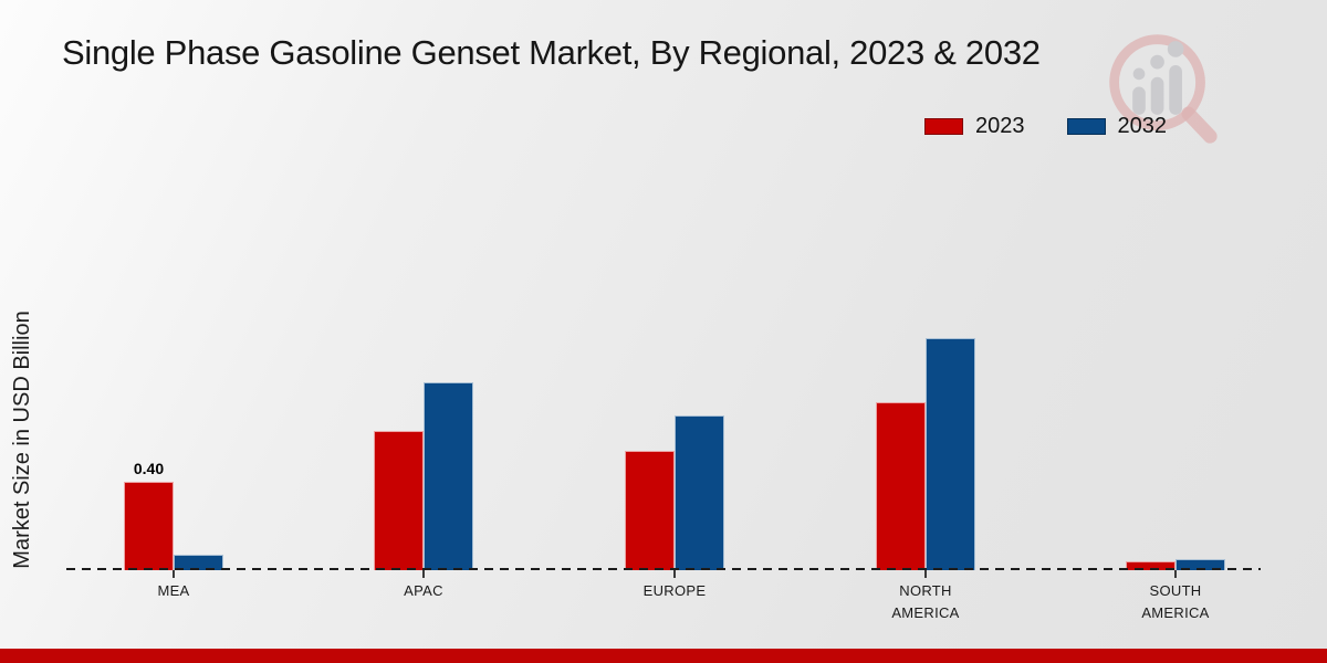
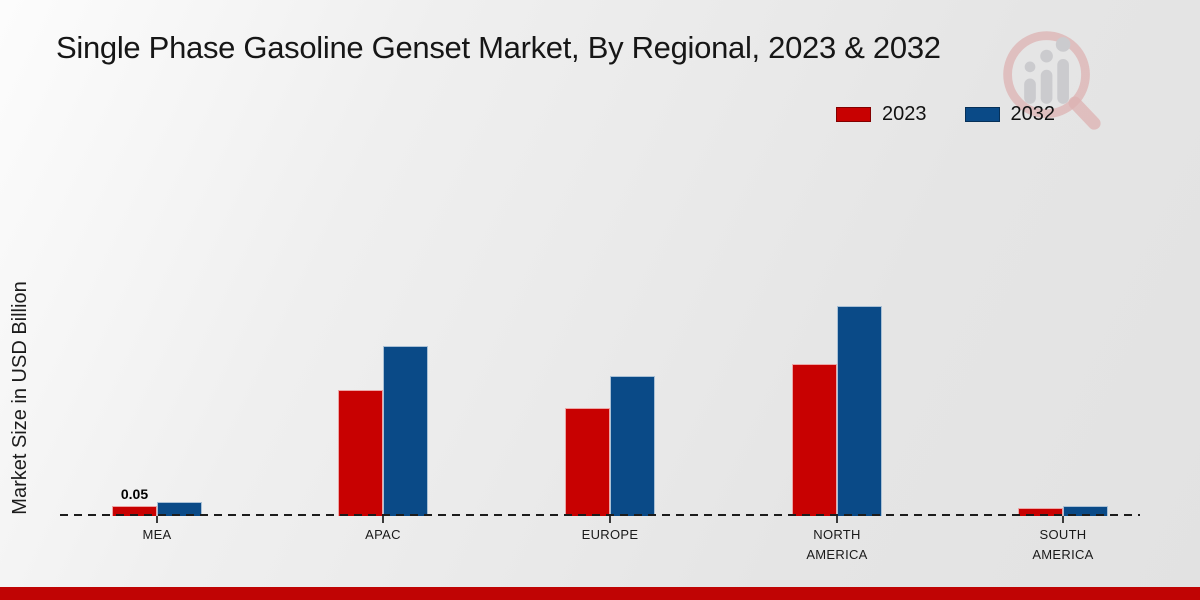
2023/MEA: 0.40 -> 0.05
